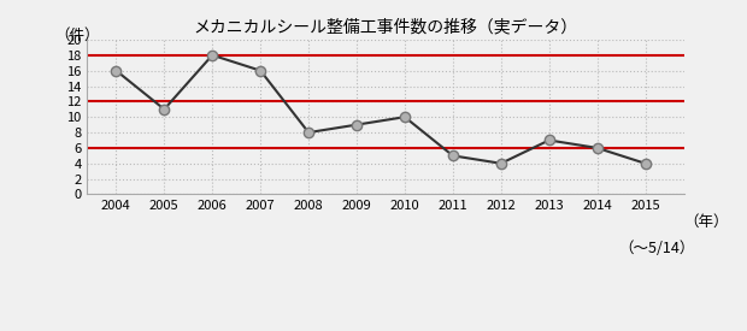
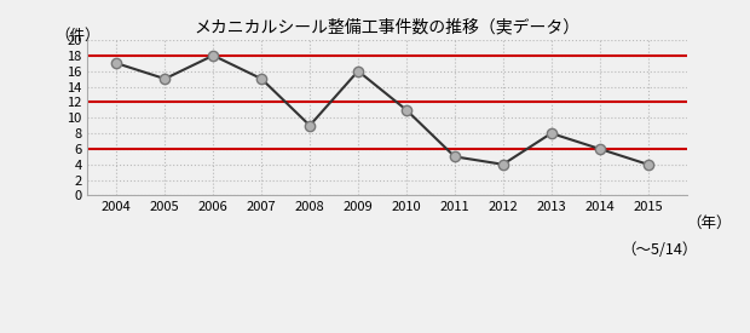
2004: 16 -> 17
2005: 11 -> 15
2007: 16 -> 15
2008: 8 -> 9
2009: 9 -> 16
2010: 10 -> 11
2013: 7 -> 8
